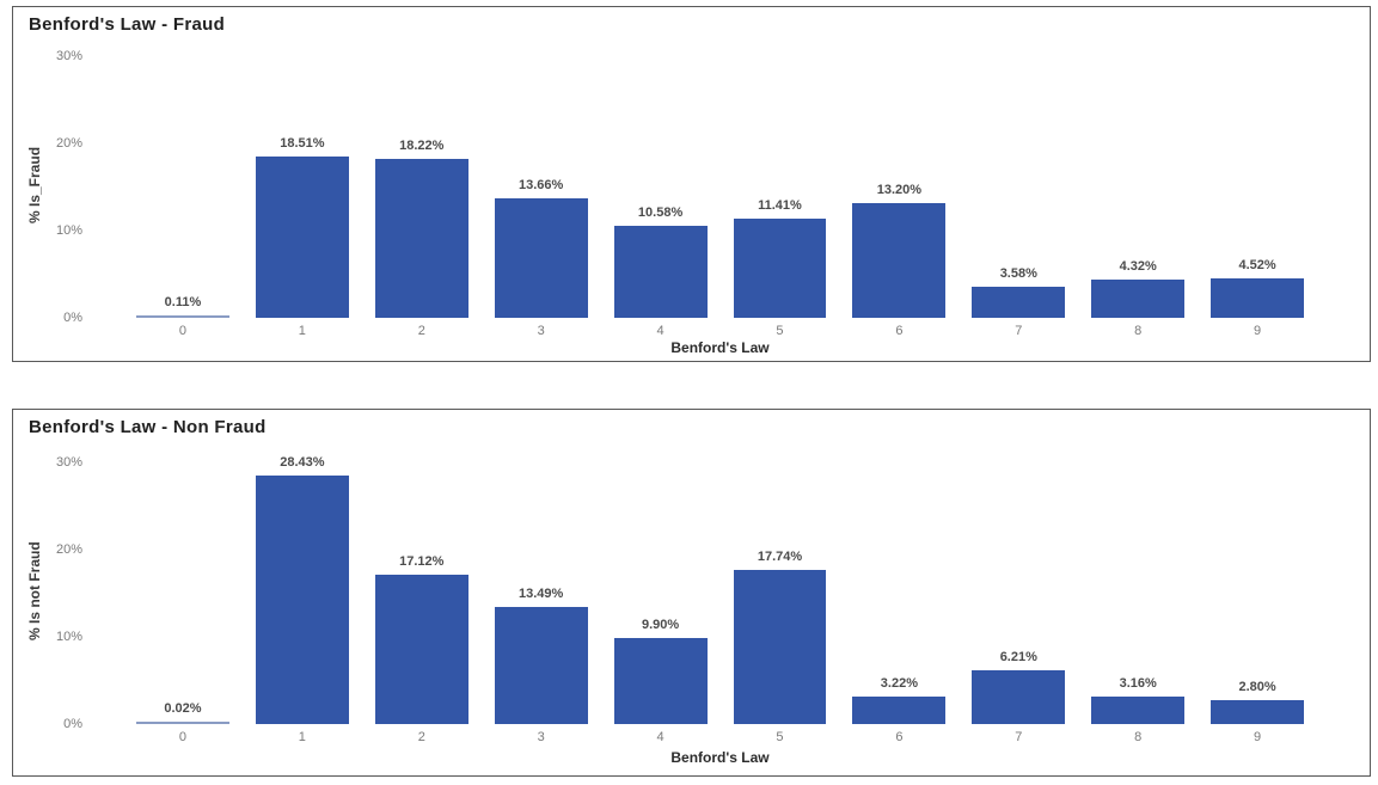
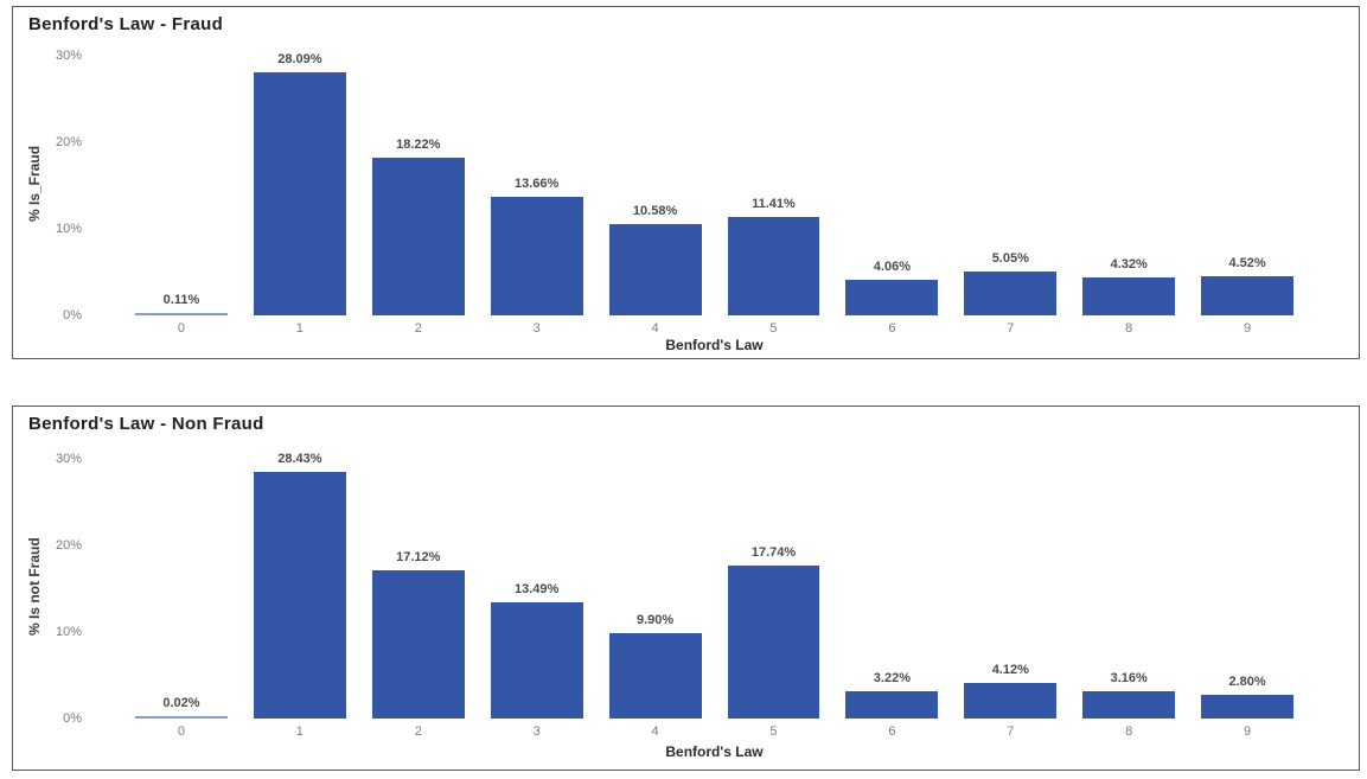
Benford's Law - Fraud/1: 18.51% -> 28.09%
Benford's Law - Fraud/6: 13.20% -> 4.06%
Benford's Law - Fraud/7: 3.58% -> 5.05%
Benford's Law - Non Fraud/7: 6.21% -> 4.12%
